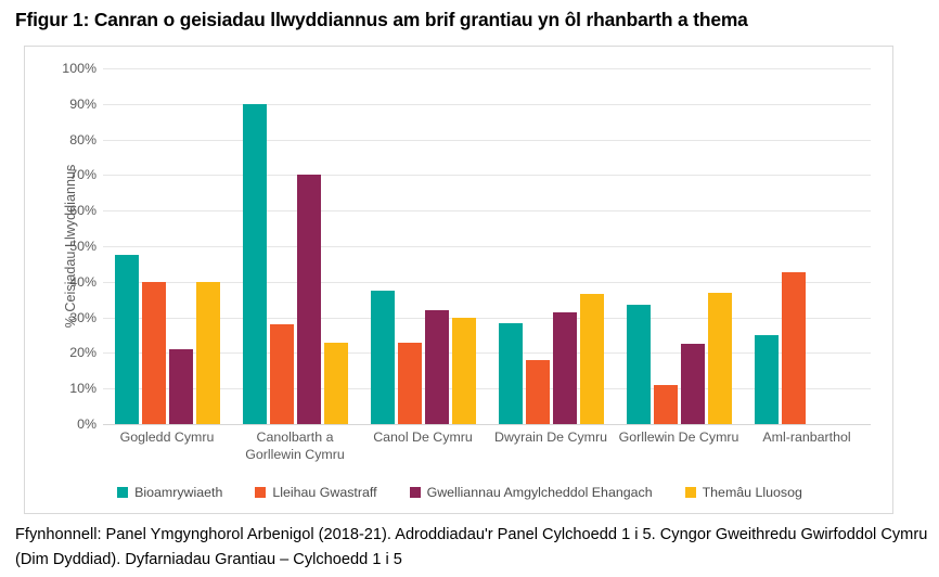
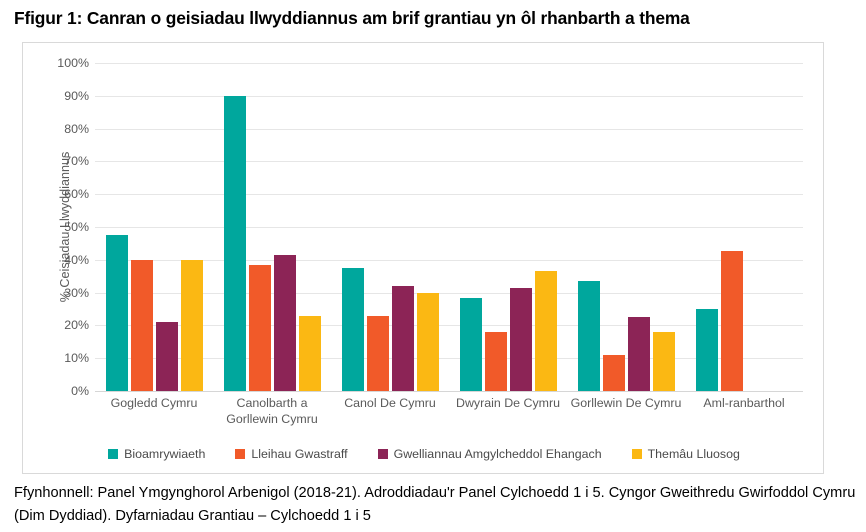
Lleihau Gwastraff/Canolbarth a Gorllewin Cymru: 28% -> 38%
Gwelliannau Amgylcheddol Ehangach/Canolbarth a Gorllewin Cymru: 70% -> 42%
Themâu Lluosog/Gorllewin De Cymru: 37% -> 18%
